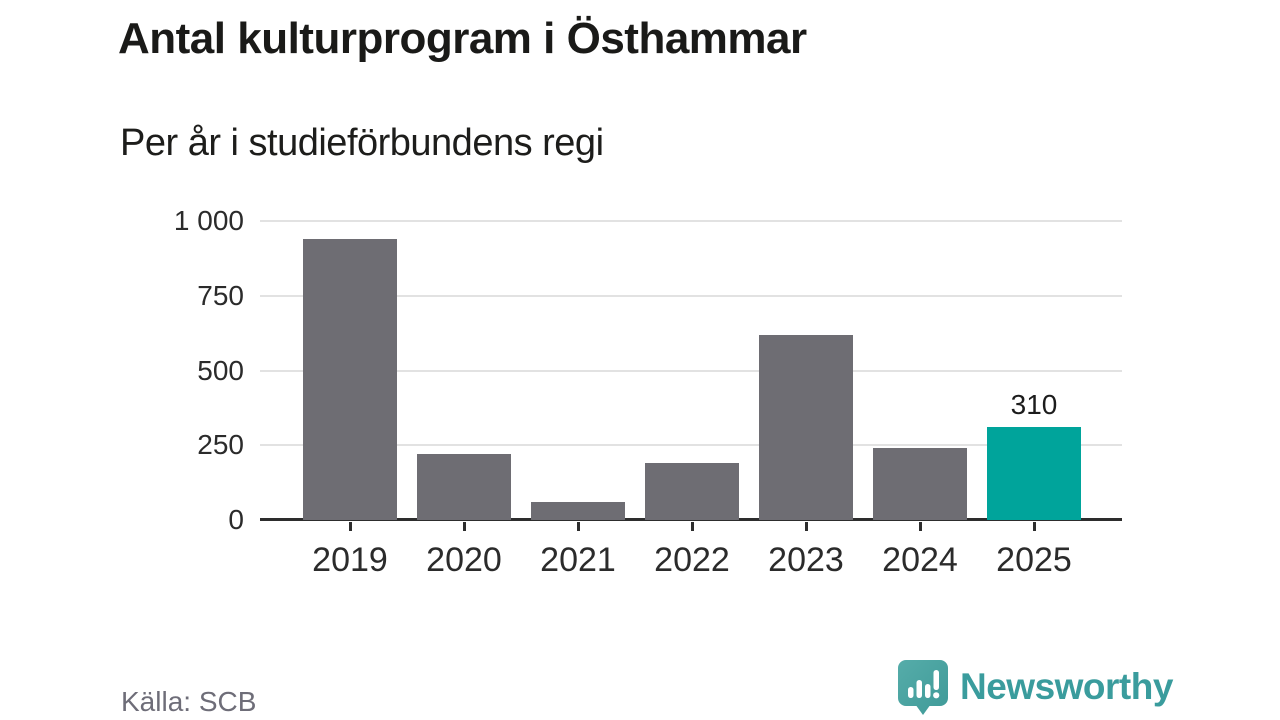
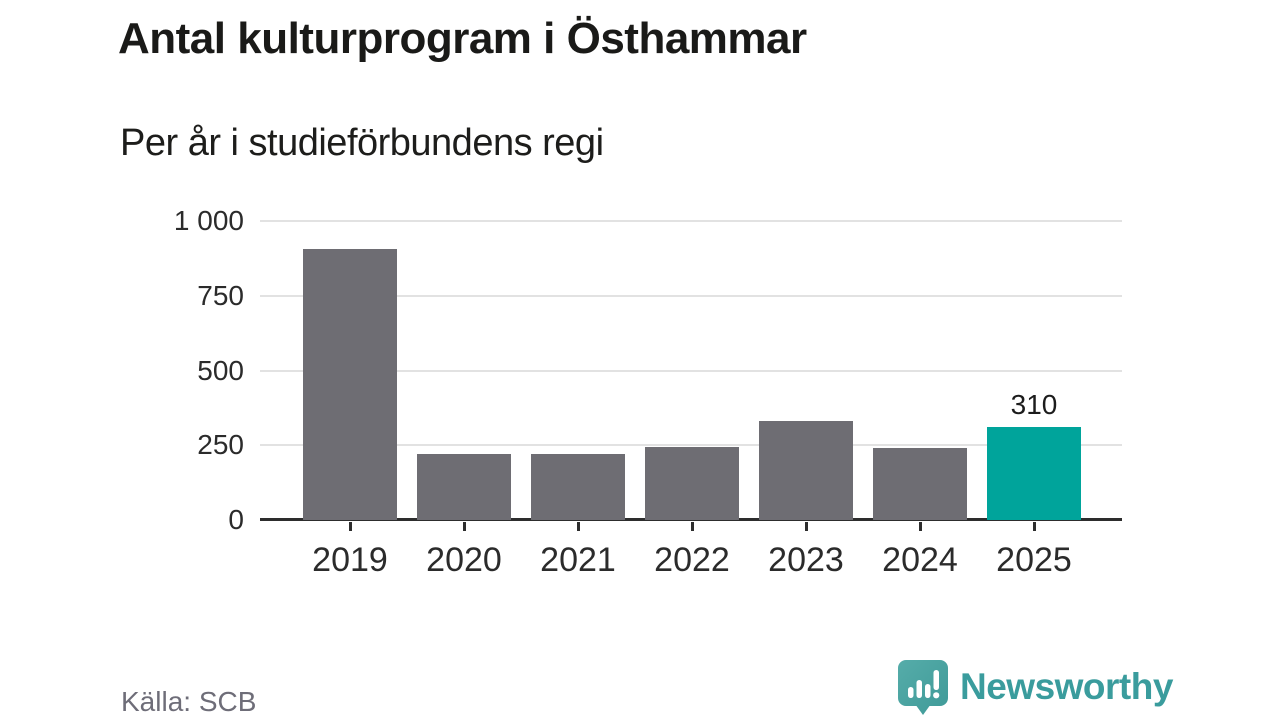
2019: 940 -> 900
2021: 60 -> 220
2022: 190 -> 240
2023: 620 -> 330
